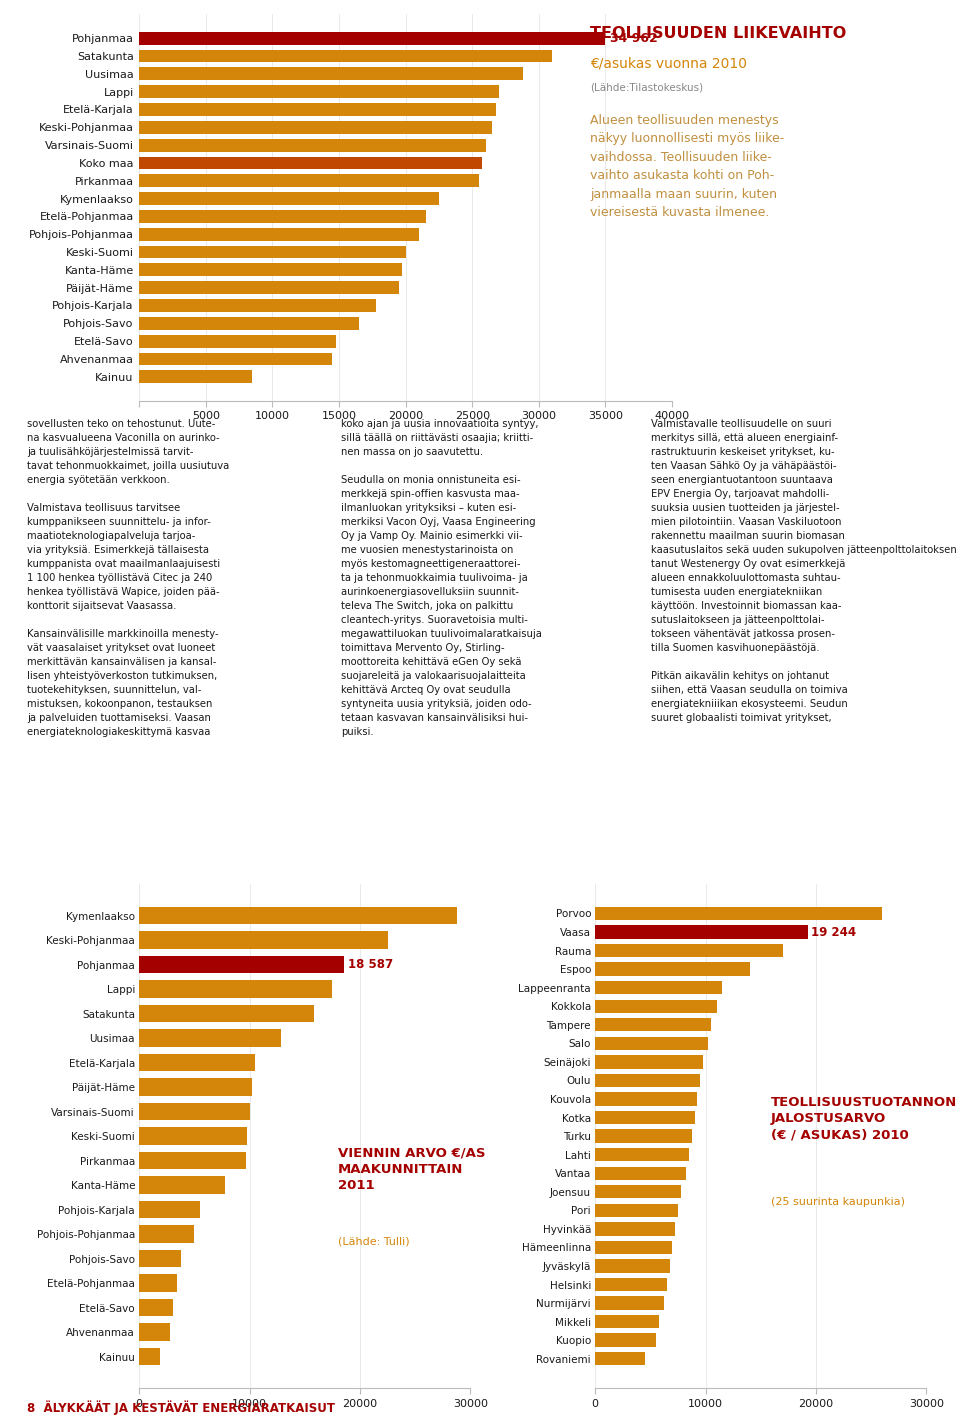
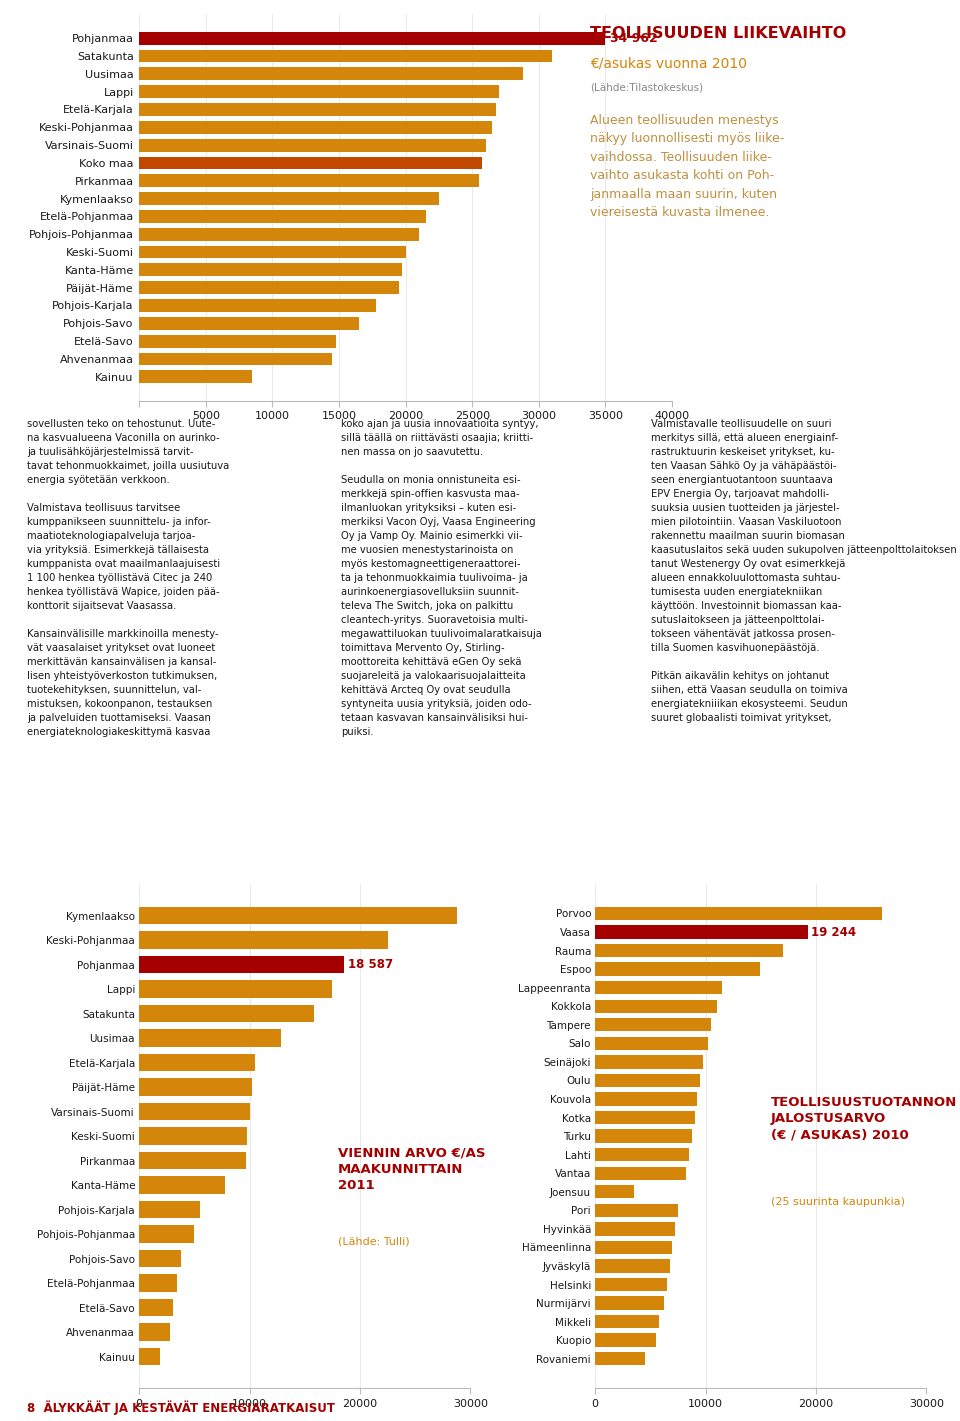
Espoo: 14000 -> 14900
Joensuu: 7800 -> 3500
